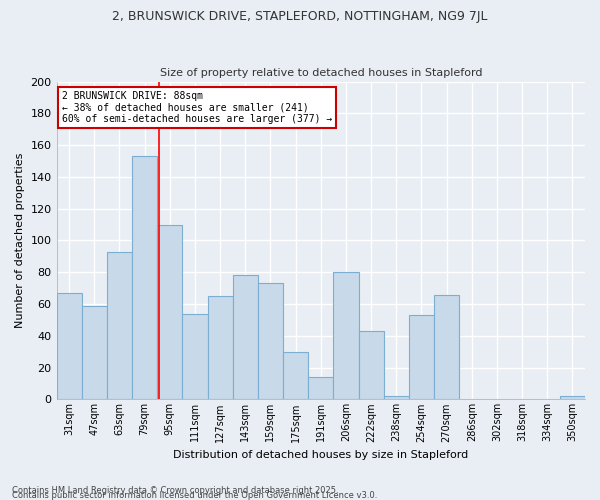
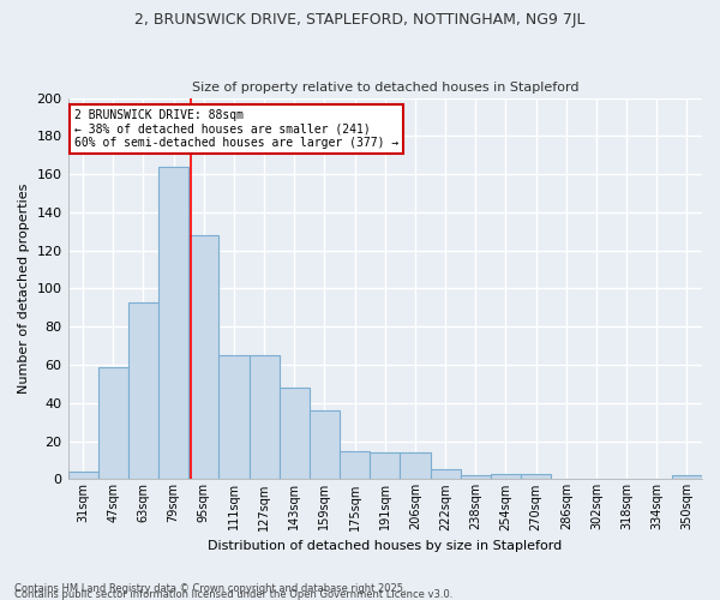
31sqm: 67 -> 4
79sqm: 153 -> 164
95sqm: 110 -> 128
111sqm: 54 -> 65
143sqm: 78 -> 48
159sqm: 73 -> 36
175sqm: 30 -> 15
206sqm: 80 -> 14
222sqm: 43 -> 5
254sqm: 53 -> 3
270sqm: 66 -> 3
